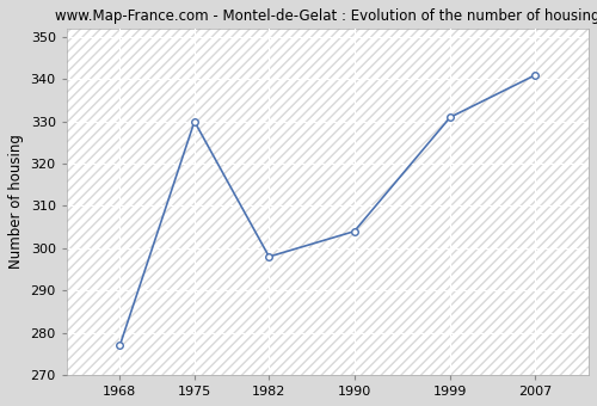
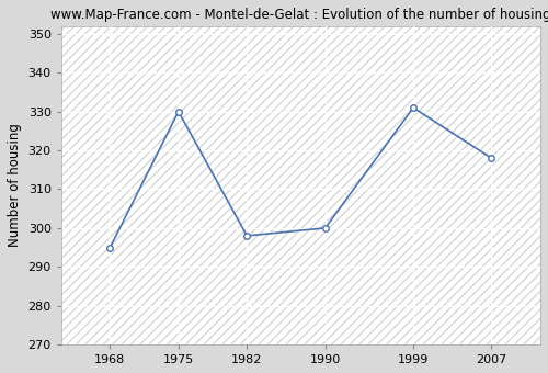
1968: 277 -> 295
1990: 304 -> 300
2007: 341 -> 318
